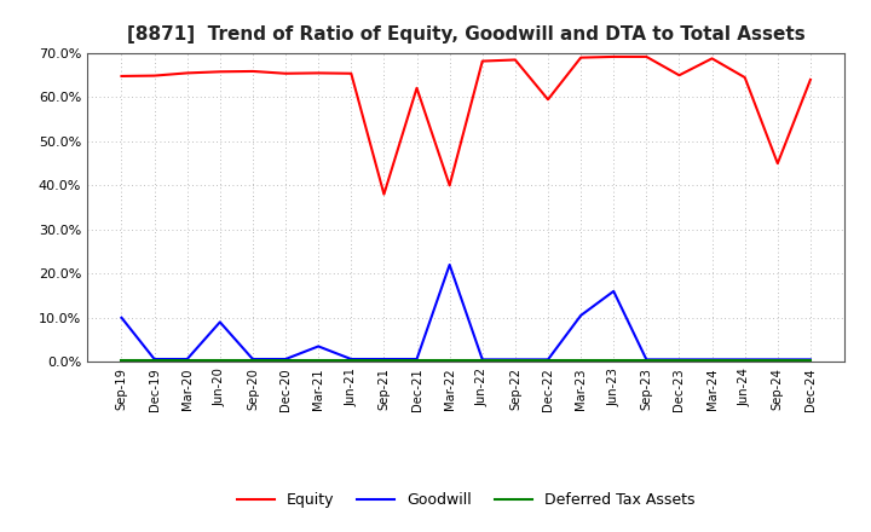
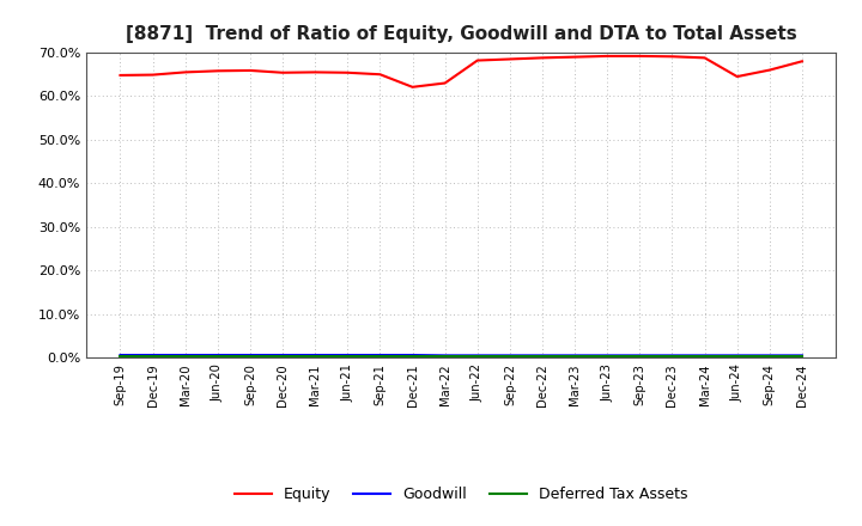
Goodwill/Sep-19: 10.0% -> 0.6%
Goodwill/Jun-20: 9.0% -> 0.6%
Goodwill/Mar-21: 3.5% -> 0.6%
Equity/Sep-21: 38.0% -> 65.0%
Equity/Mar-22: 40.0% -> 63.0%
Goodwill/Mar-22: 22.0% -> 0.5%
Equity/Dec-22: 59.5% -> 68.8%
Goodwill/Mar-23: 10.5% -> 0.5%
Goodwill/Jun-23: 16.0% -> 0.5%
Equity/Dec-23: 65.0% -> 69.1%
Equity/Sep-24: 45.0% -> 66.0%
Equity/Dec-24: 64.0% -> 68.0%
